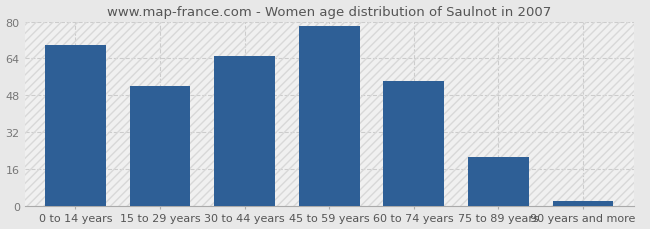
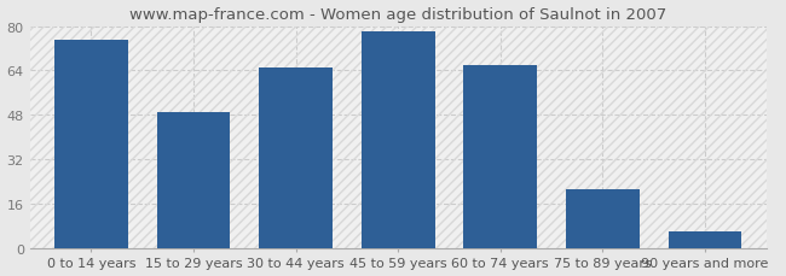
0 to 14 years: 70 -> 75
15 to 29 years: 52 -> 49
60 to 74 years: 54 -> 66
90 years and more: 2 -> 6
